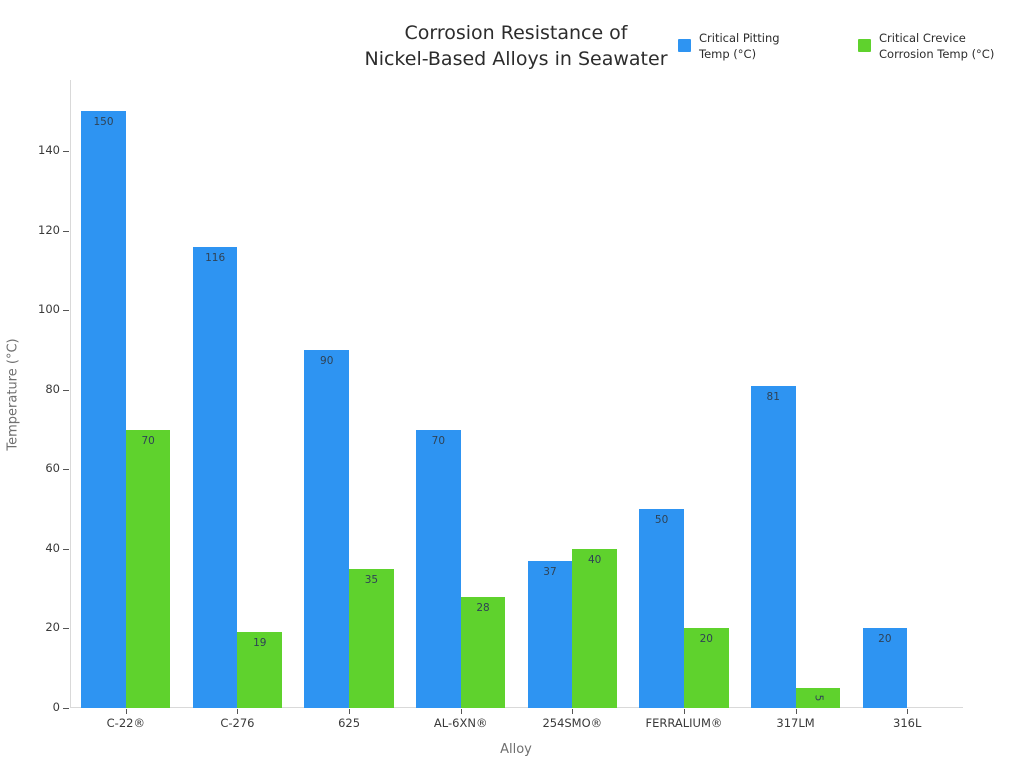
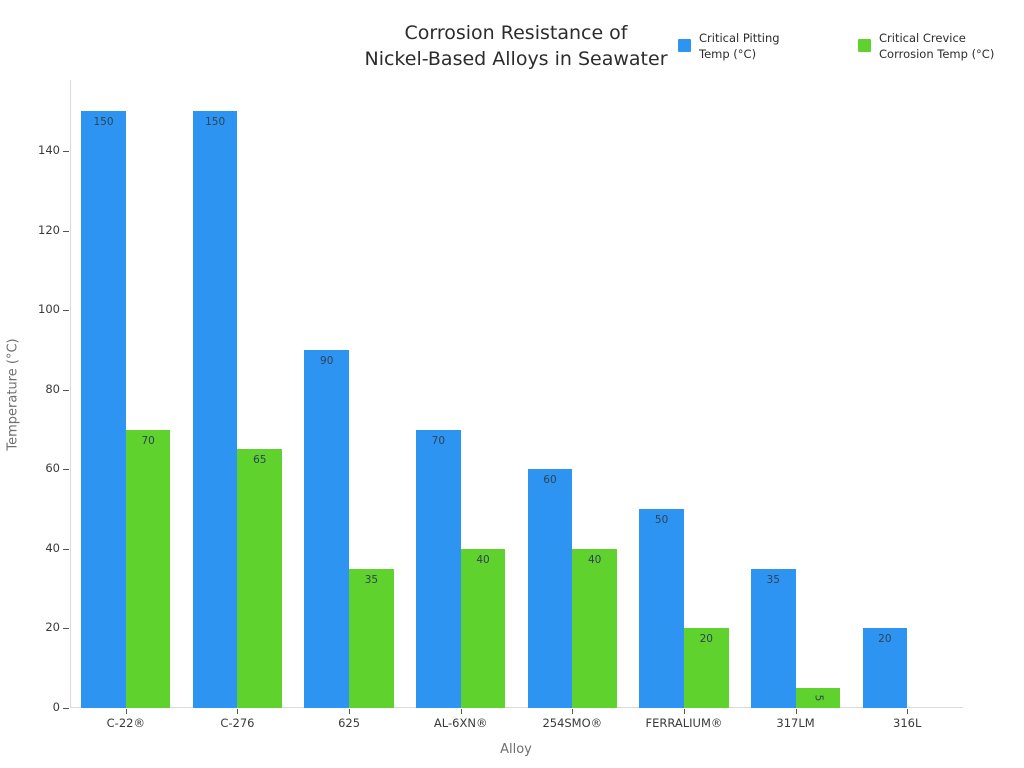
Critical Pitting Temp (°C)/C-276: 116 -> 150
Critical Crevice Corrosion Temp (°C)/C-276: 19 -> 65
Critical Crevice Corrosion Temp (°C)/AL-6XN®: 28 -> 40
Critical Pitting Temp (°C)/254SMO®: 37 -> 60
Critical Pitting Temp (°C)/317LM: 81 -> 35
